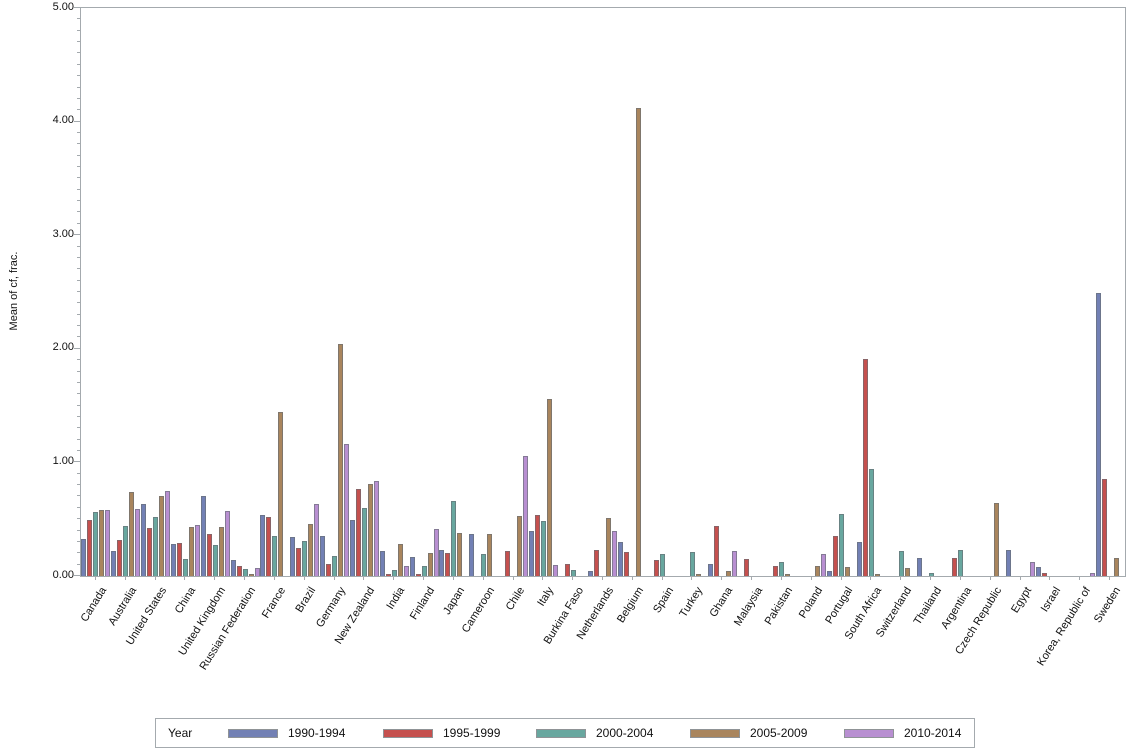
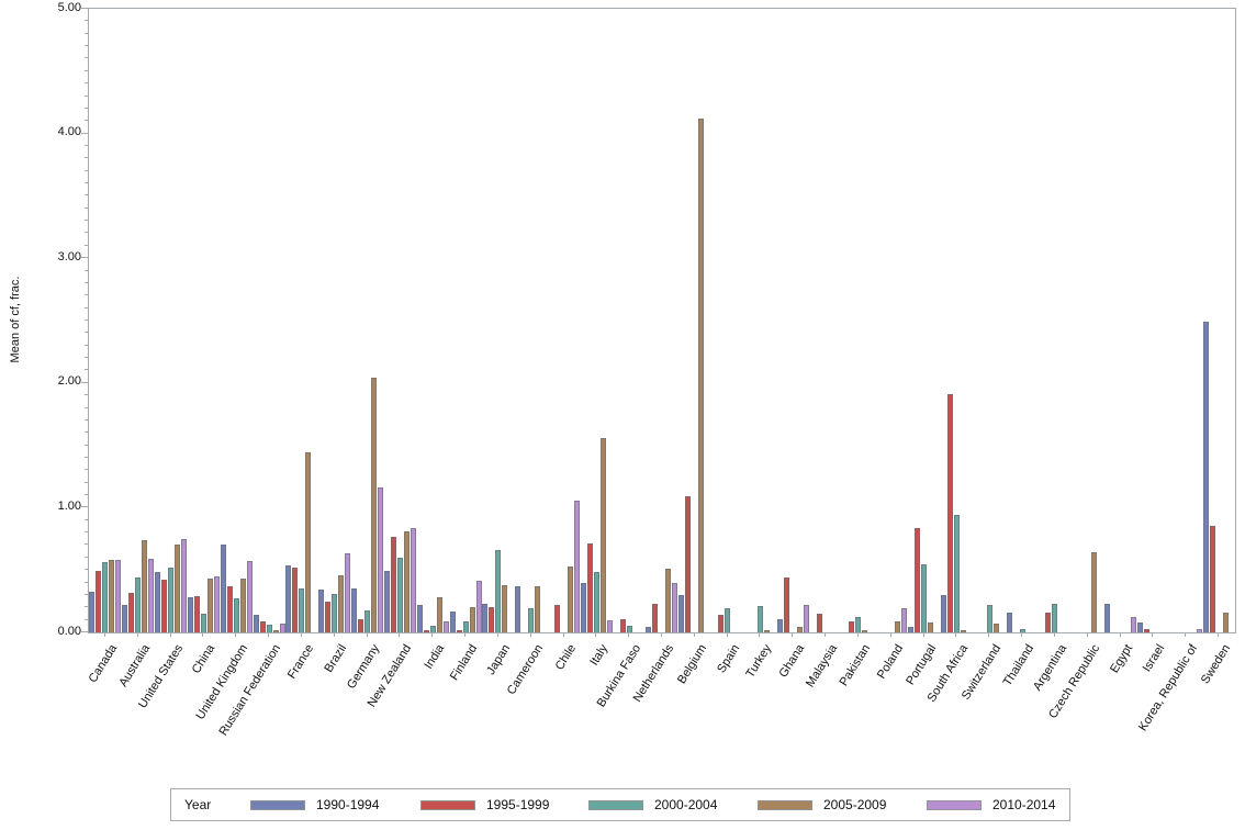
1990-1994/United States: 0.63 -> 0.48
1995-1999/Italy: 0.54 -> 0.71
1995-1999/Belgium: 0.21 -> 1.09
1995-1999/Portugal: 0.35 -> 0.84
